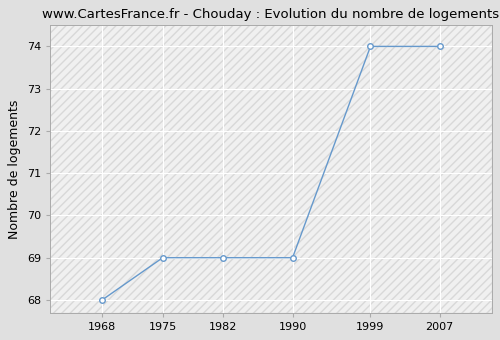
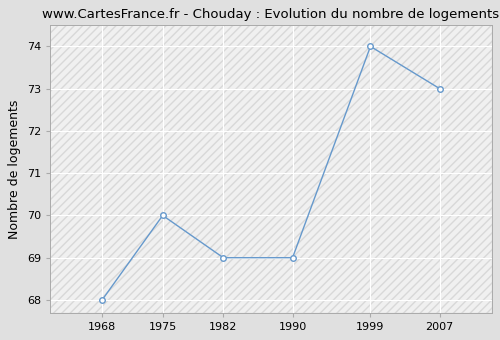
1975: 69 -> 70
2007: 74 -> 73
